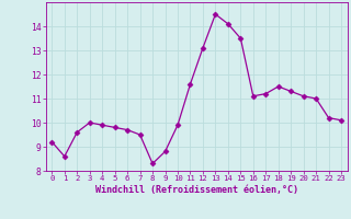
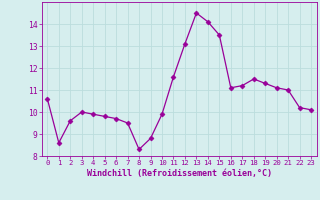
0: 9.2 -> 10.6
